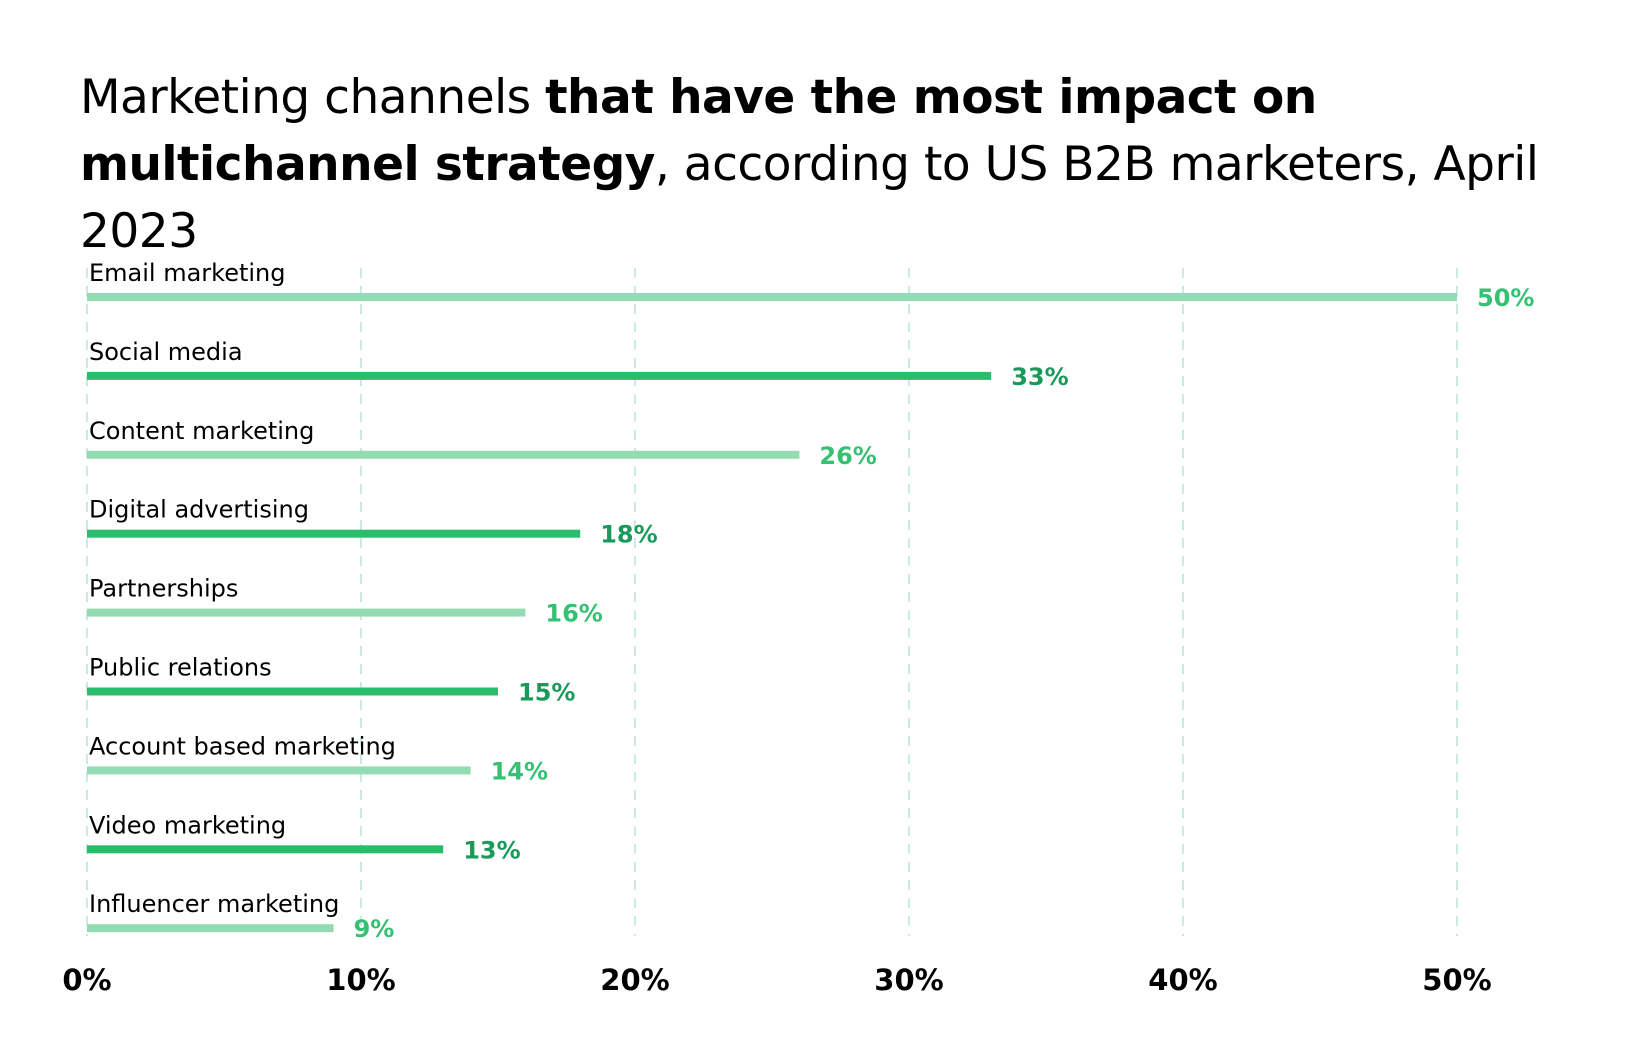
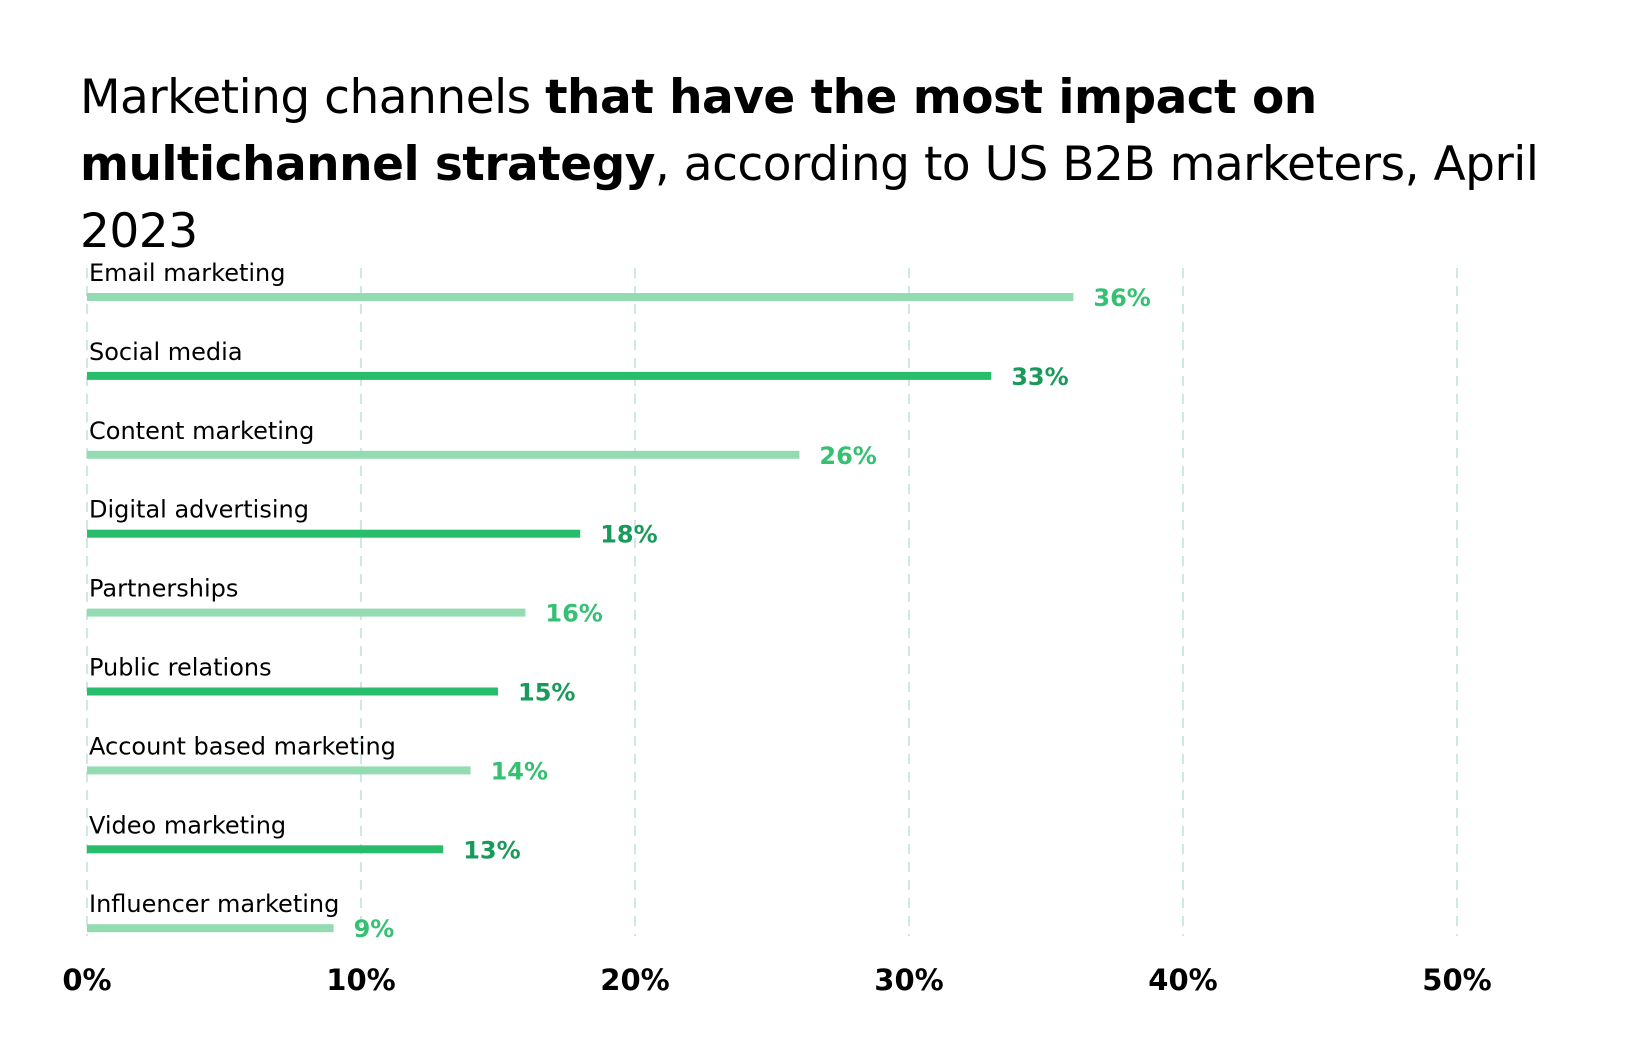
Email marketing: 50% -> 36%
